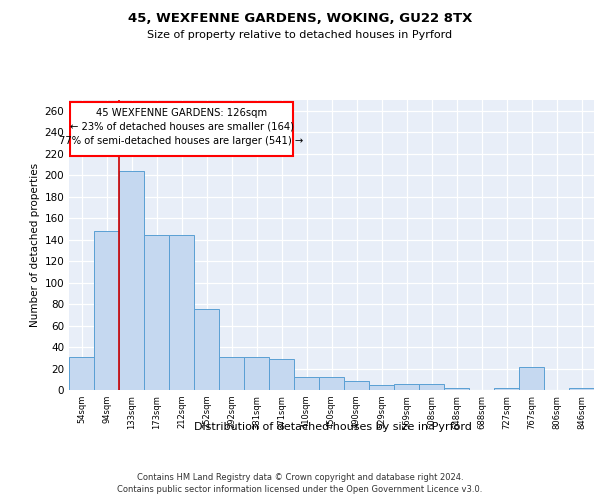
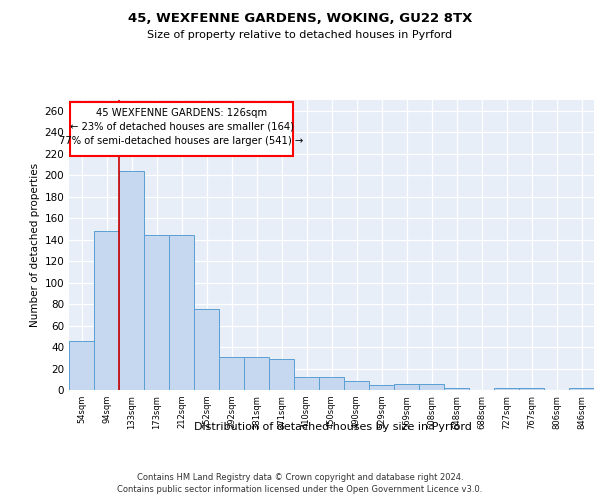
54sqm: 31 -> 46
767sqm: 21 -> 2
